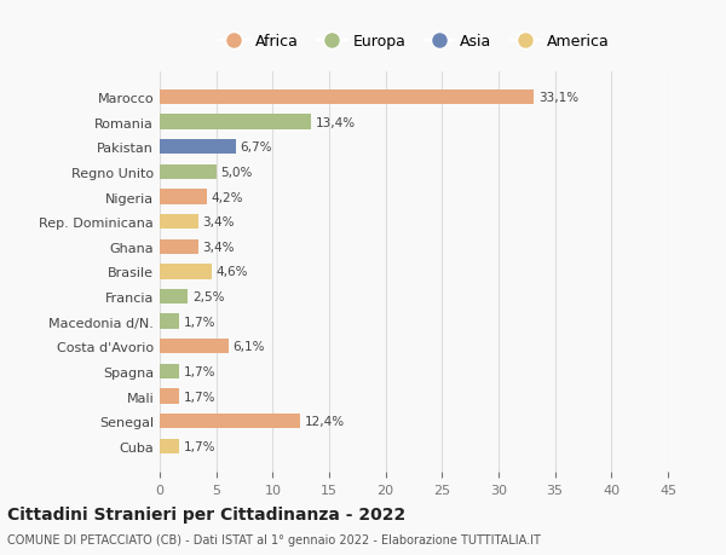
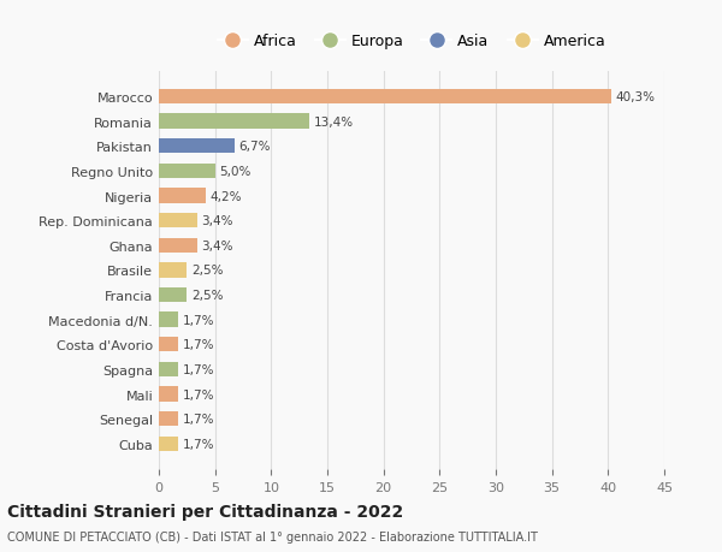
Marocco: 33,1% -> 40,3%
Brasile: 4,6% -> 2,5%
Costa d'Avorio: 6,1% -> 1,7%
Senegal: 12,4% -> 1,7%
